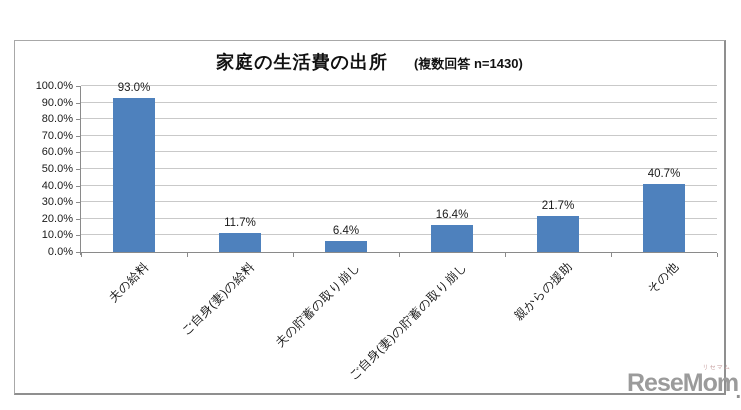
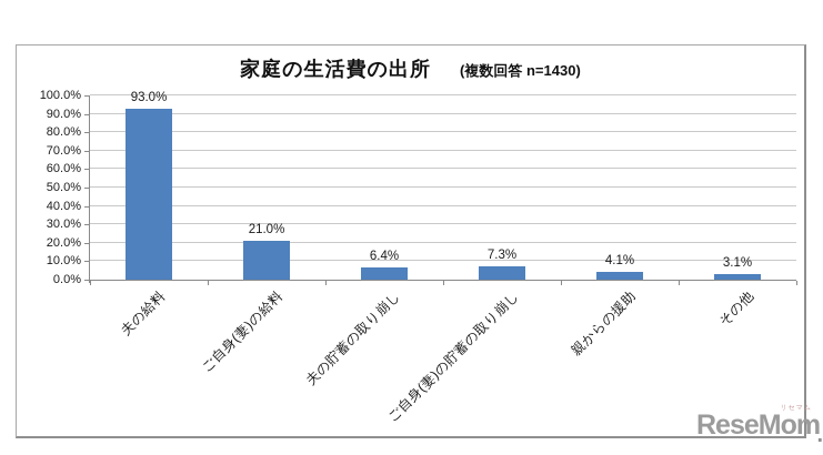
ご自身(妻)の給料: 11.7% -> 21.0%
ご自身(妻)の貯蓄の取り崩し: 16.4% -> 7.3%
親からの援助: 21.7% -> 4.1%
その他: 40.7% -> 3.1%
